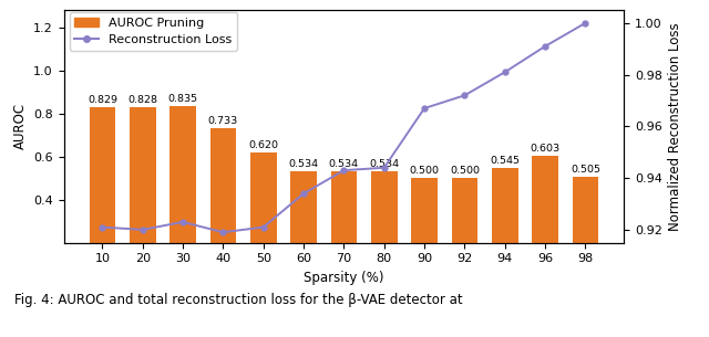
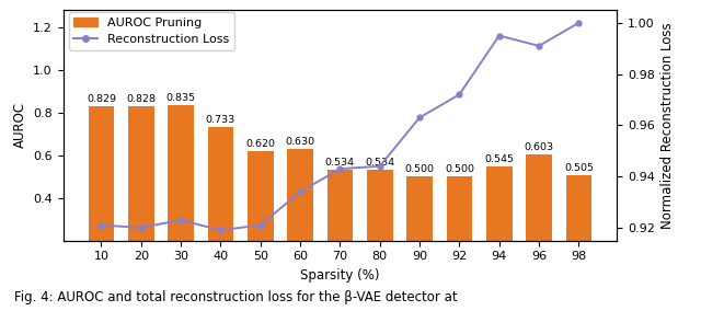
AUROC Pruning/60: 0.534 -> 0.630
Reconstruction Loss/90: 0.967 -> 0.963
Reconstruction Loss/94: 0.981 -> 0.995
